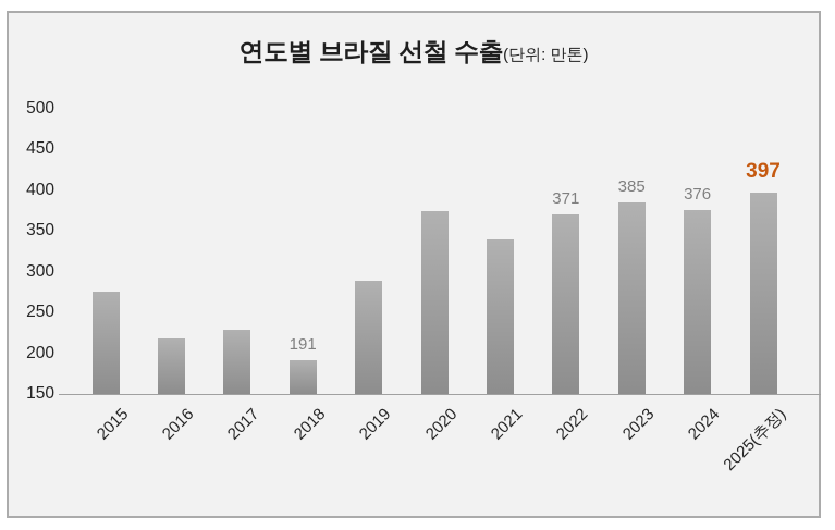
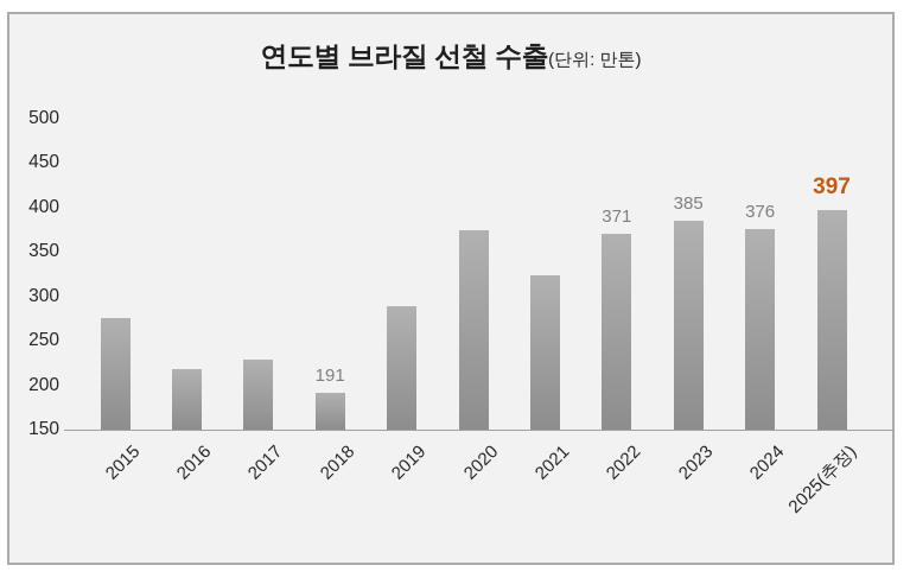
2021: 340 -> 320
